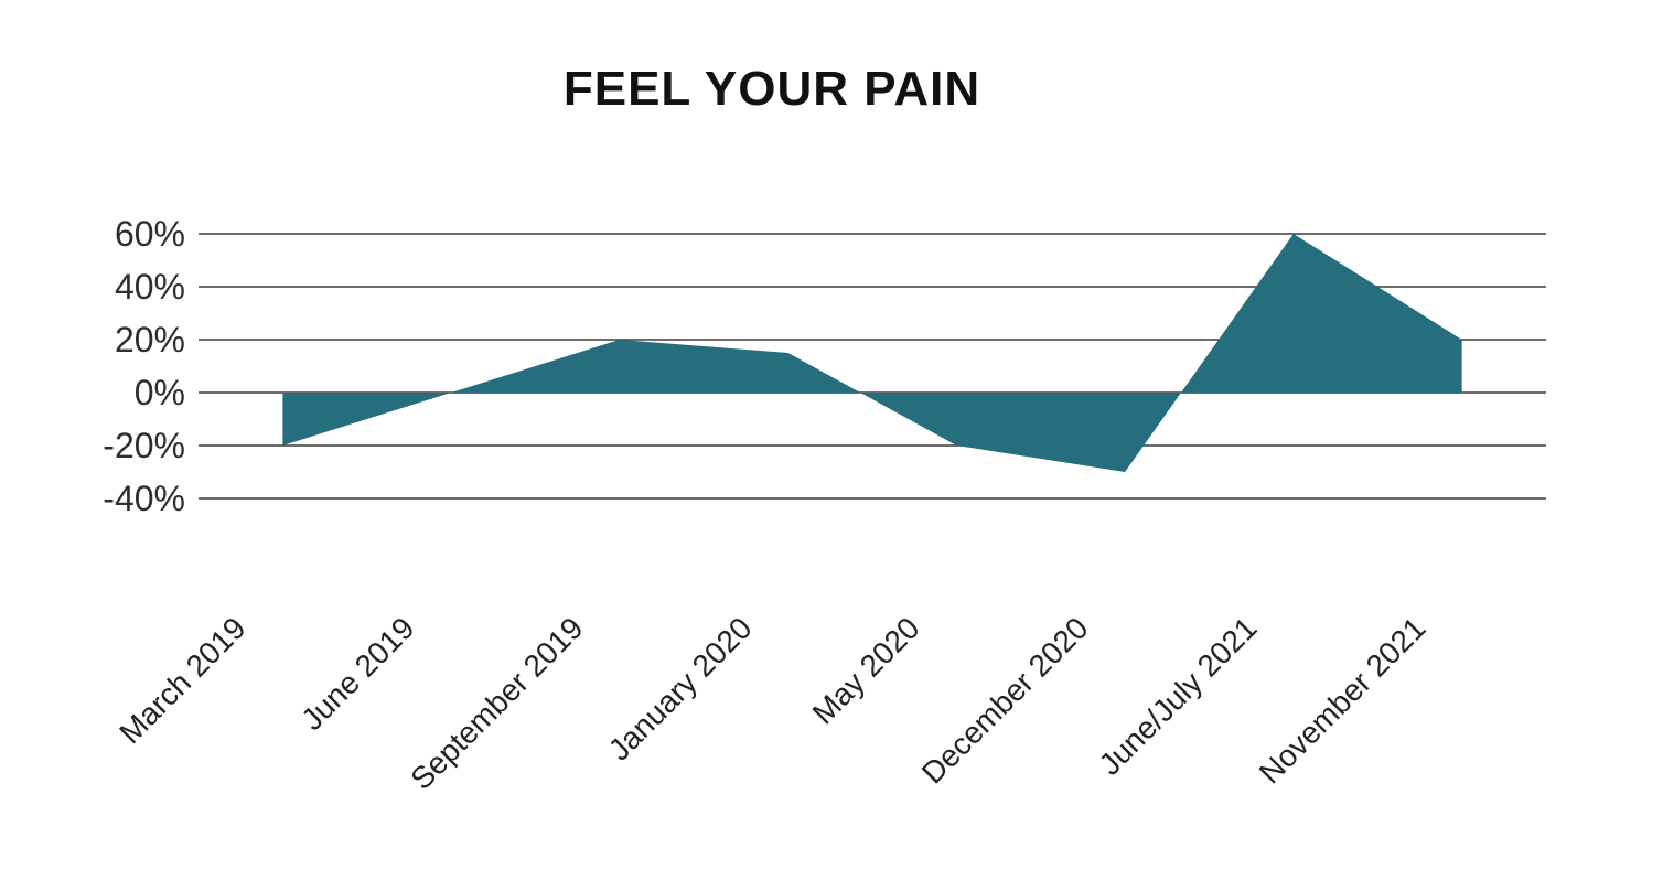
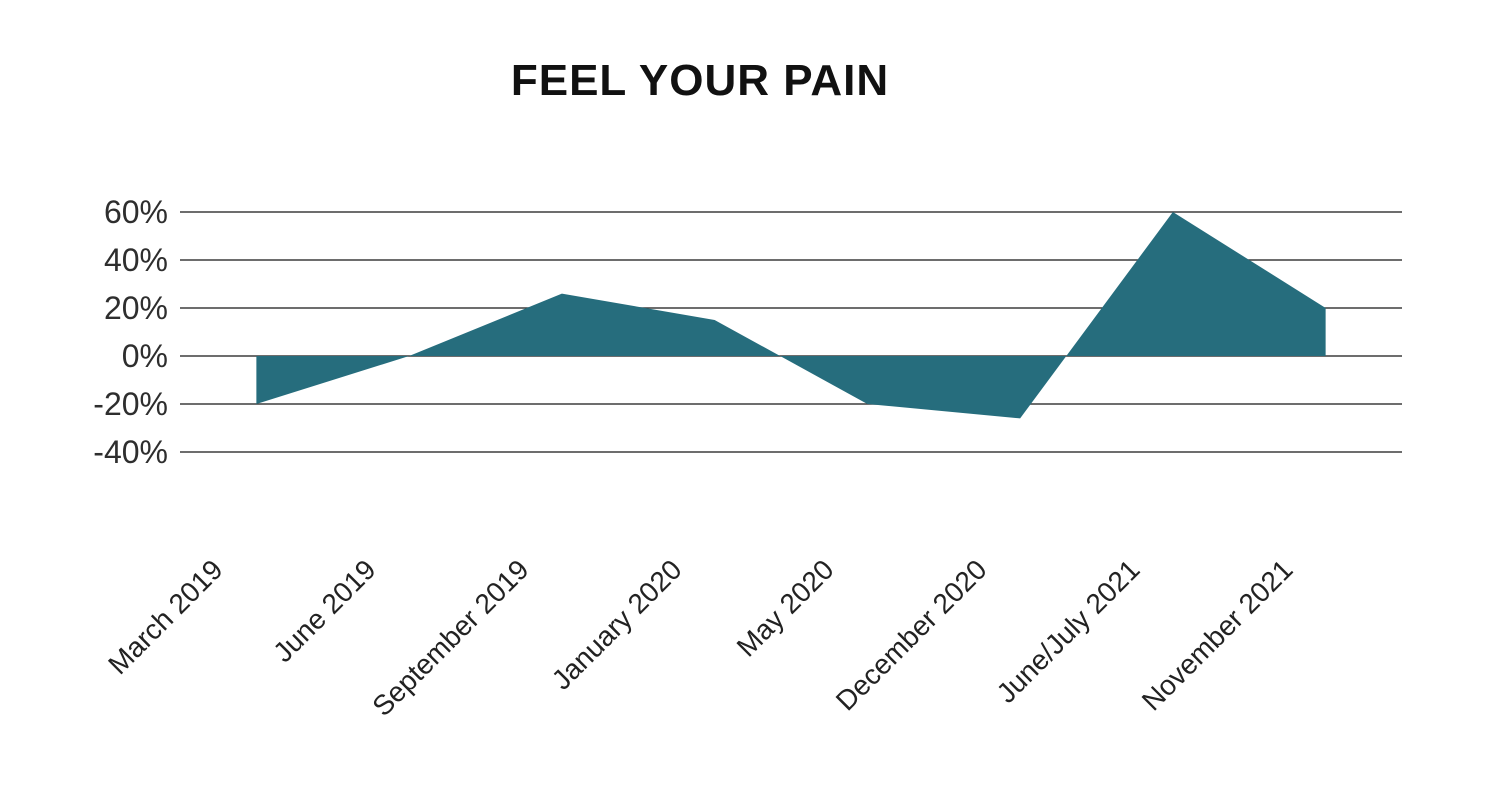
September 2019: 20% -> 26%
December 2020: -30% -> -26%
